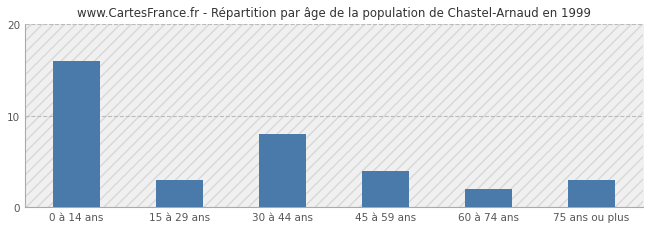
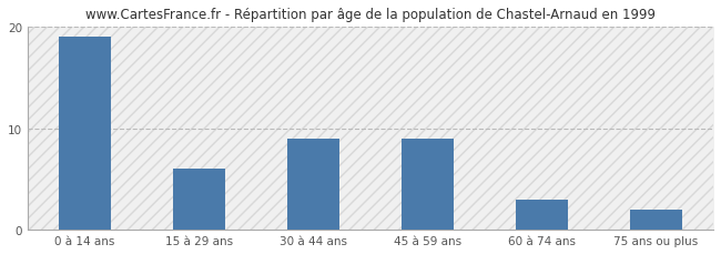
0 à 14 ans: 16 -> 19
15 à 29 ans: 3 -> 6
30 à 44 ans: 8 -> 9
45 à 59 ans: 4 -> 9
60 à 74 ans: 2 -> 3
75 ans ou plus: 3 -> 2
